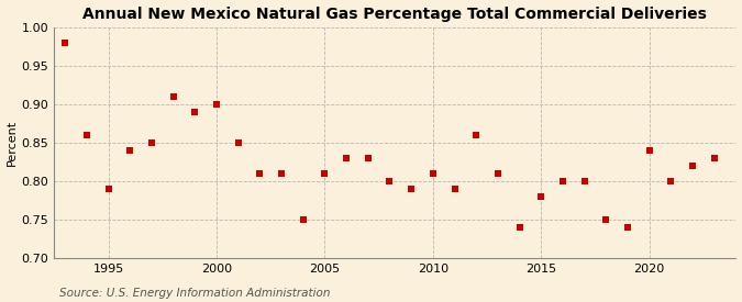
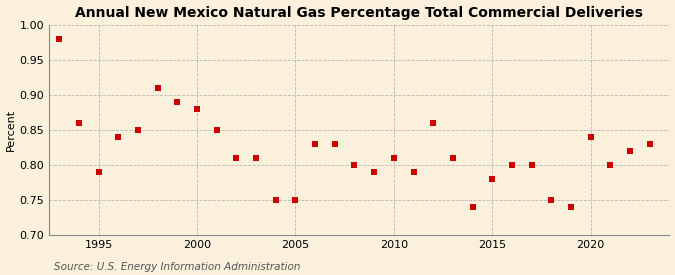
2000: 0.90 -> 0.88
2005: 0.81 -> 0.75
